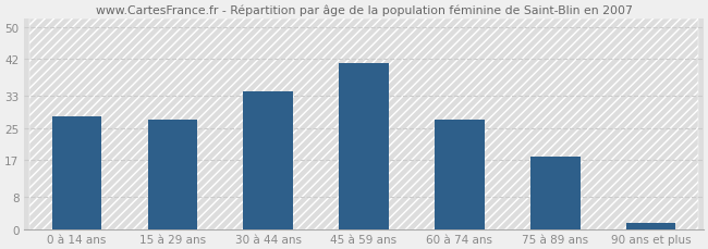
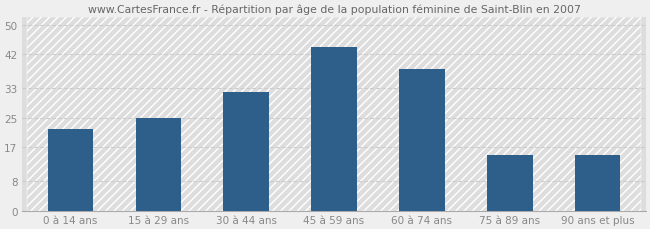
0 à 14 ans: 28.0 -> 22.0
15 à 29 ans: 27.0 -> 25.0
30 à 44 ans: 34.0 -> 32.0
45 à 59 ans: 41.0 -> 44.0
60 à 74 ans: 27.0 -> 38.0
75 à 89 ans: 18.0 -> 15.0
90 ans et plus: 1.5 -> 15.0
